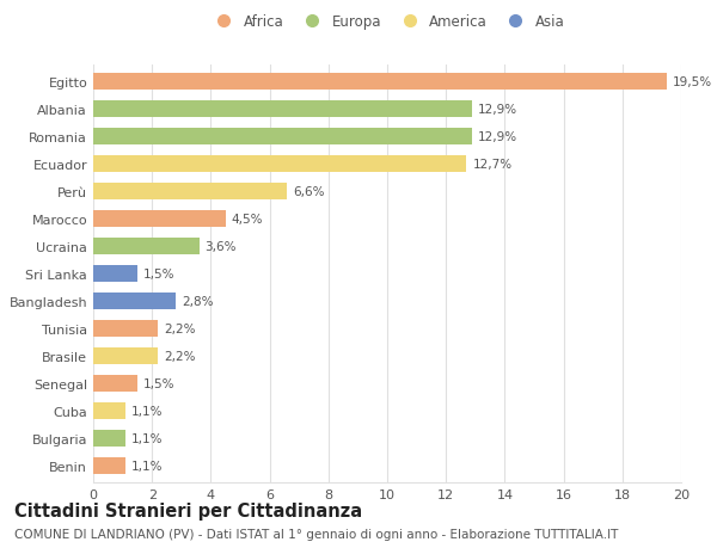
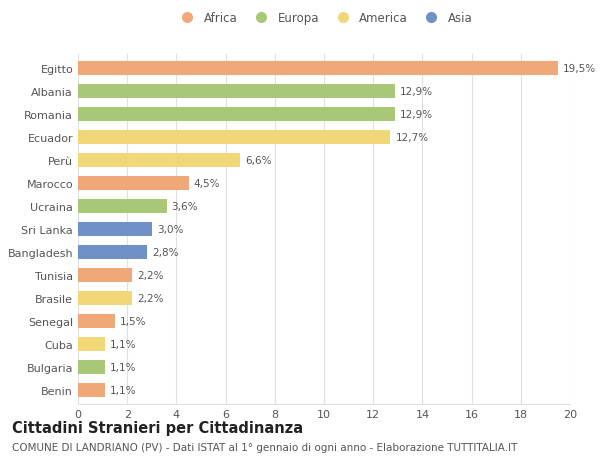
Sri Lanka: 1,5% -> 3,0%
